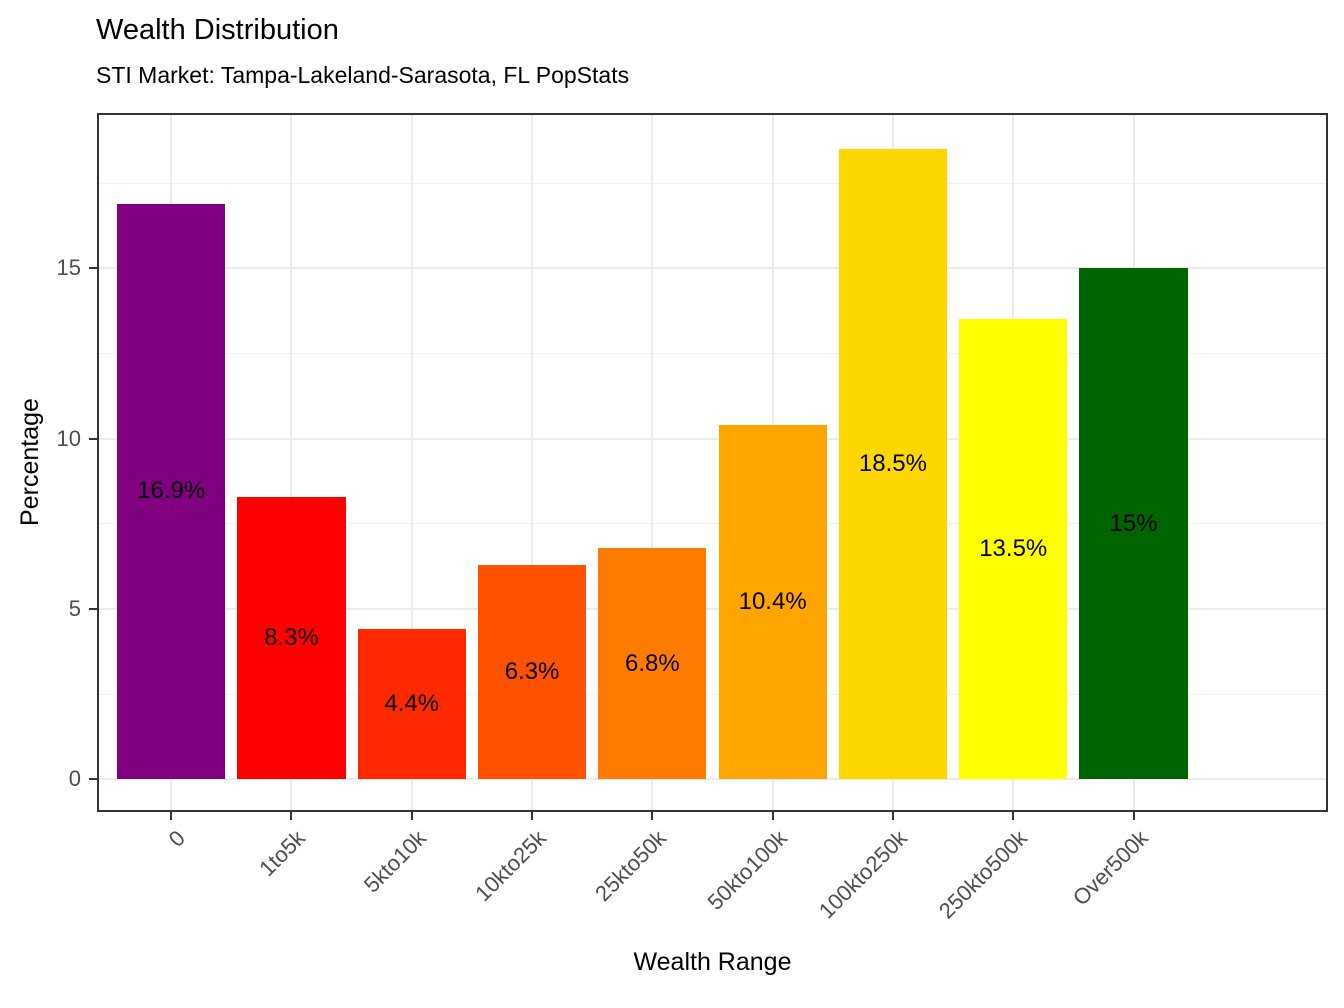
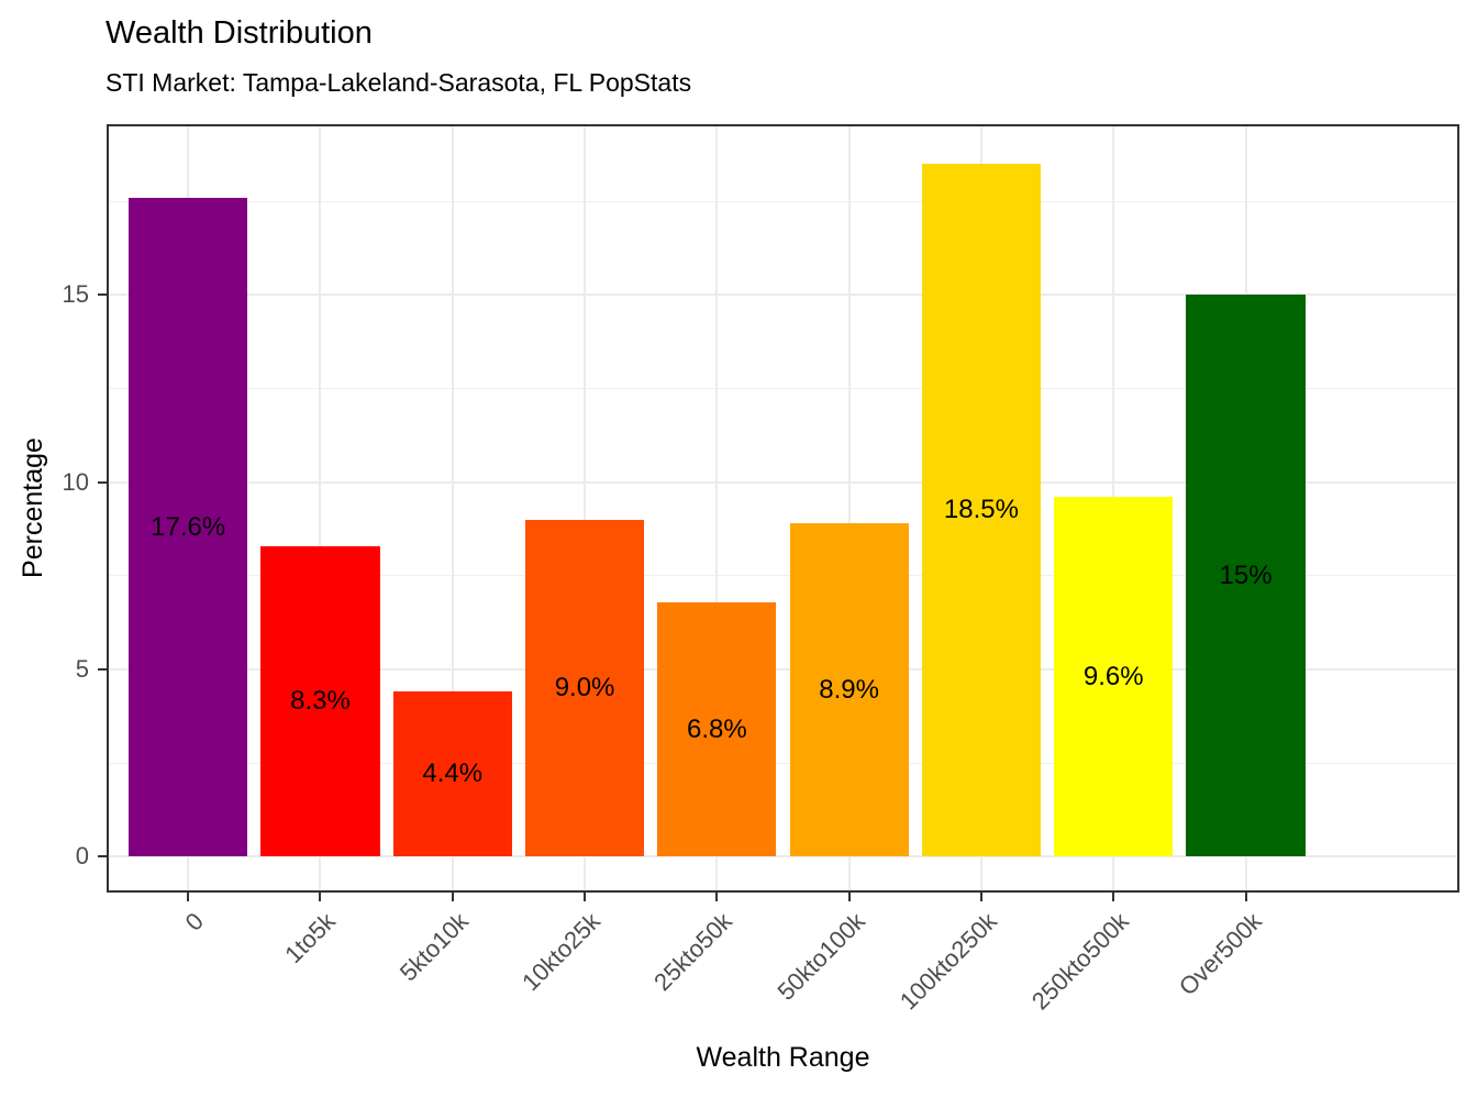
0: 16.9% -> 17.6%
10kto25k: 6.3% -> 9.0%
50kto100k: 10.4% -> 8.9%
250kto500k: 13.5% -> 9.6%
